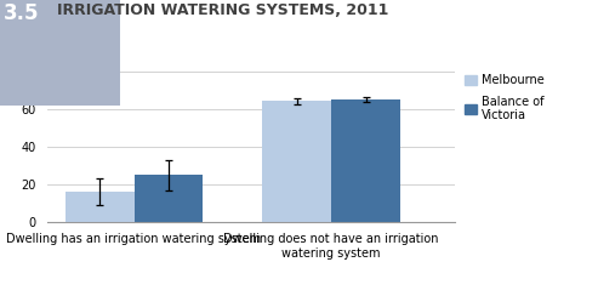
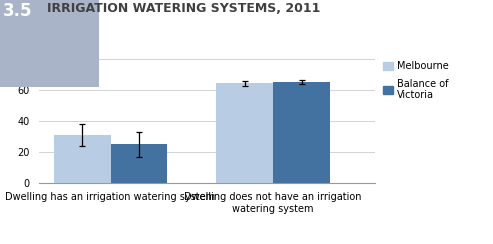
Melbourne/Dwelling has an irrigation watering system: 16 -> 31
